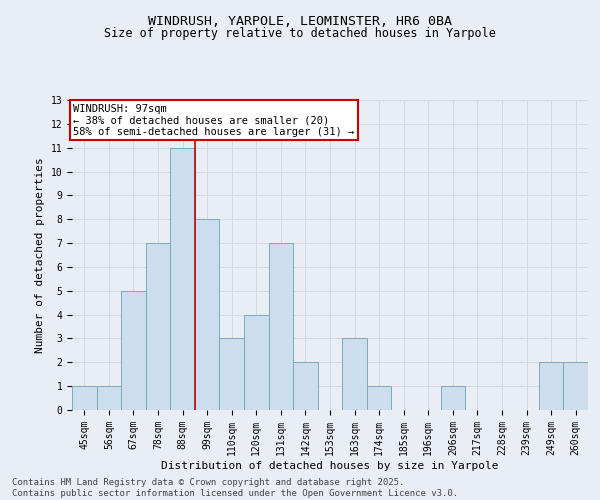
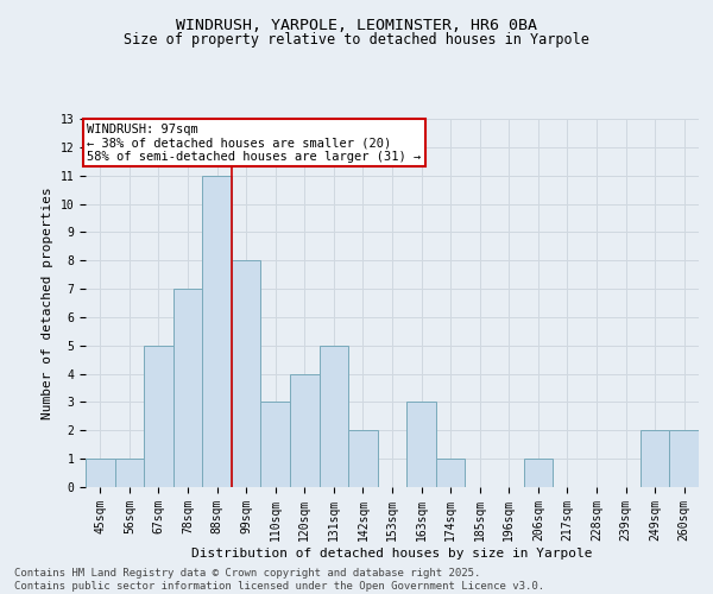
131sqm: 7 -> 5
